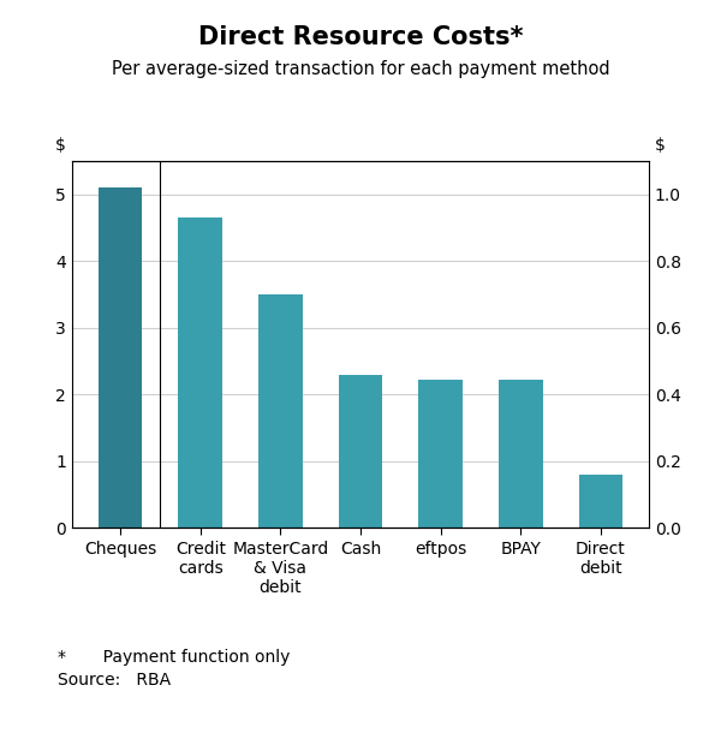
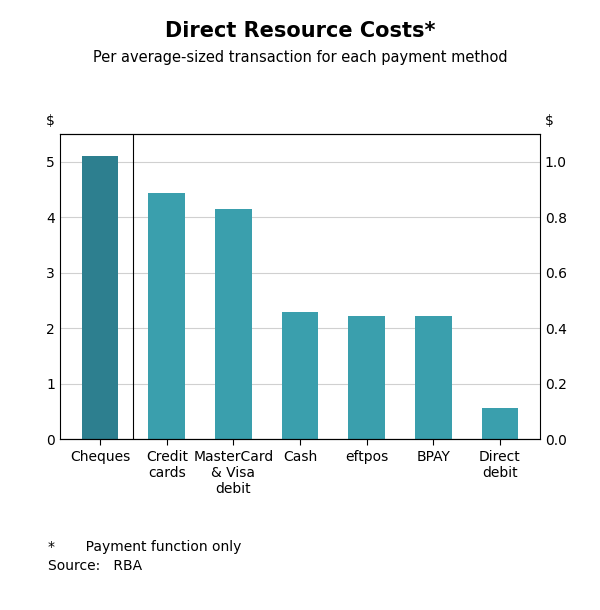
Credit cards: 4.65 -> 4.44
MasterCard & Visa debit: 3.50 -> 4.16
Direct debit: 0.80 -> 0.56
